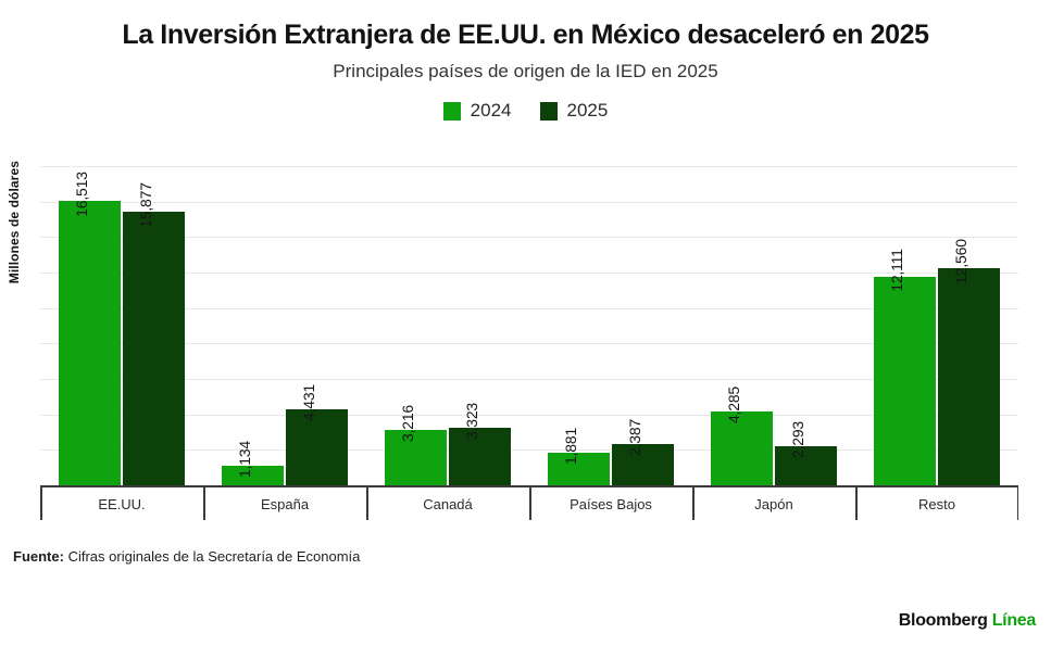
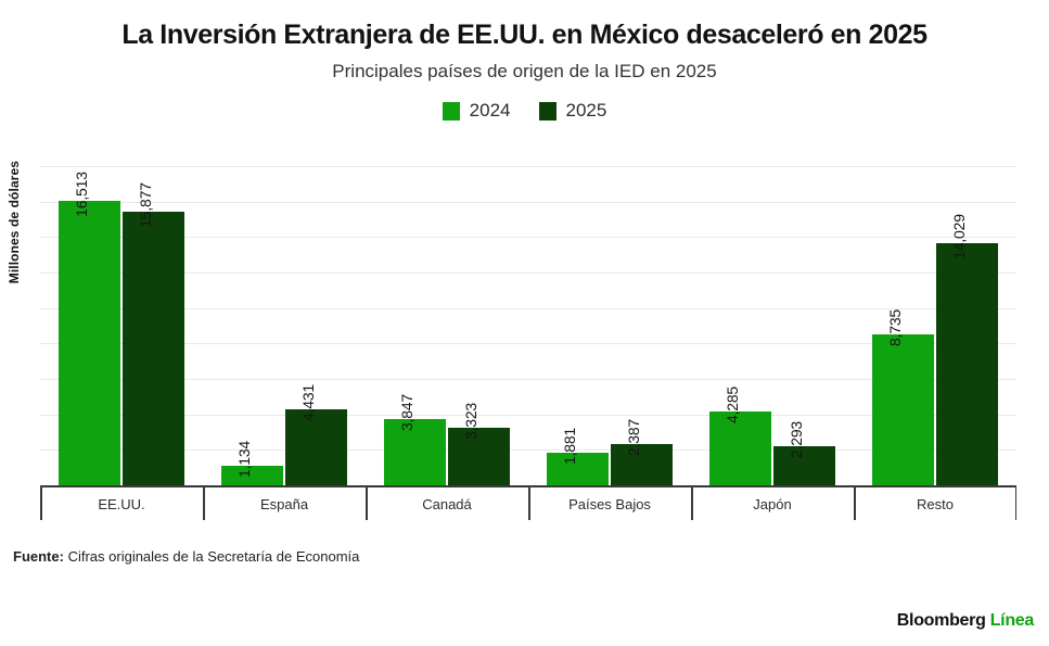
2024/Canadá: 3,216 -> 3,847
2024/Resto: 12,111 -> 8,735
2025/Resto: 12,560 -> 14,029
